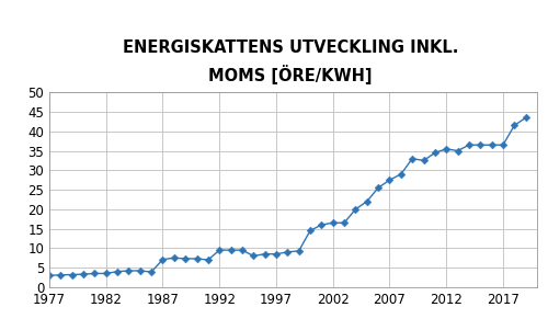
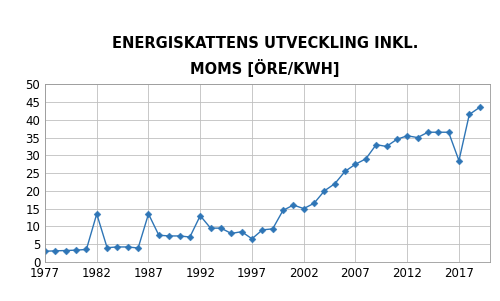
1982: 3.5 -> 13.5
1987: 7.1 -> 13.5
1992: 9.5 -> 13.0
1997: 8.5 -> 6.5
2002: 16.5 -> 15.0
2017: 36.5 -> 28.5
